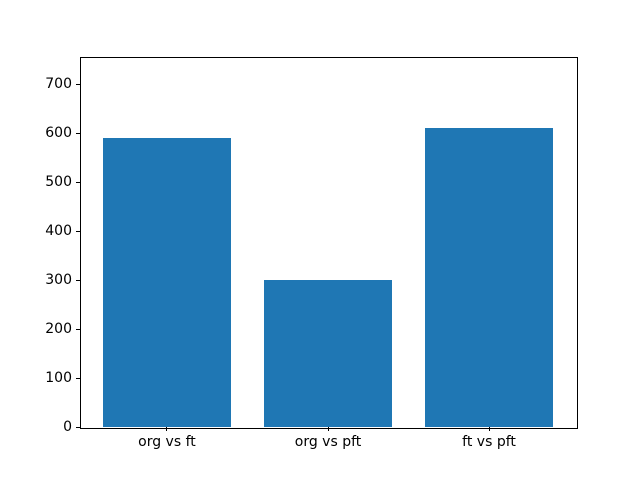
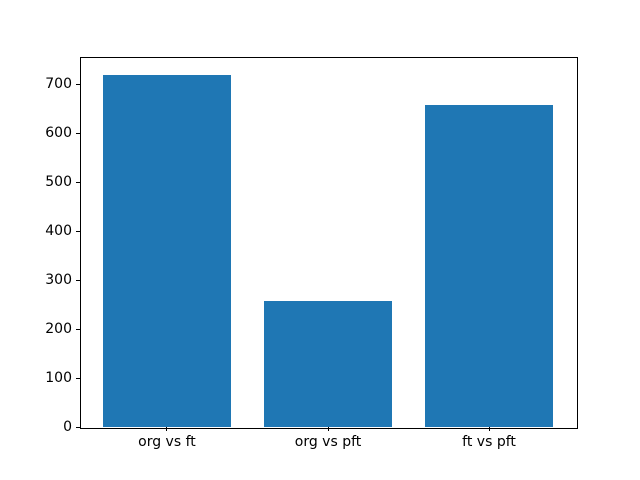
org vs ft: 590 -> 720
org vs pft: 300 -> 260
ft vs pft: 610 -> 660
